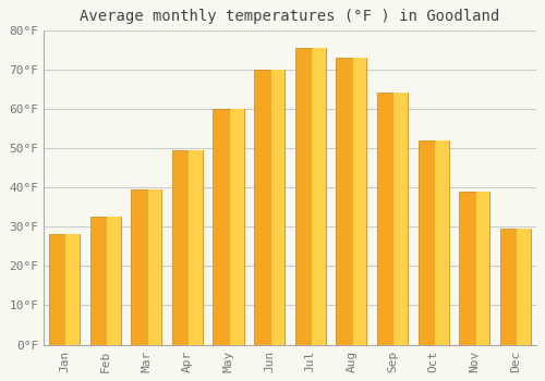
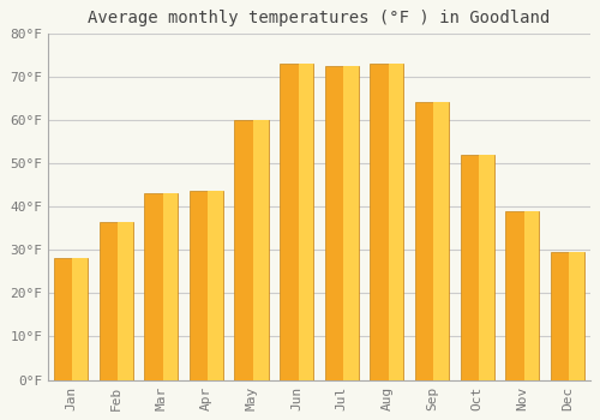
Feb: 32.5°F -> 36.5°F
Mar: 39.5°F -> 43.0°F
Apr: 49.5°F -> 43.5°F
Jun: 70.0°F -> 73.0°F
Jul: 75.5°F -> 72.5°F
